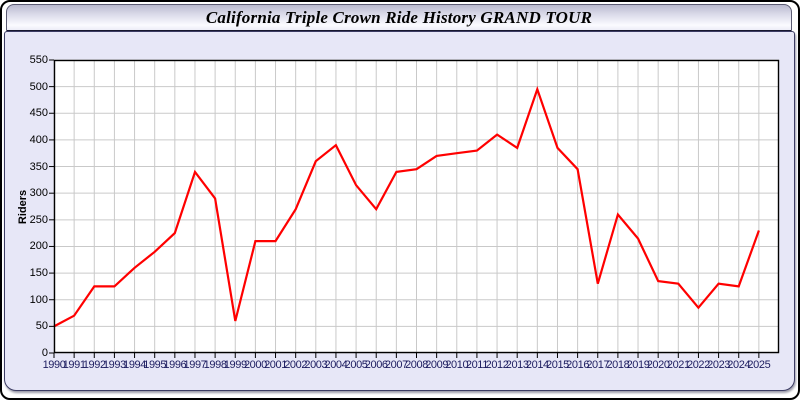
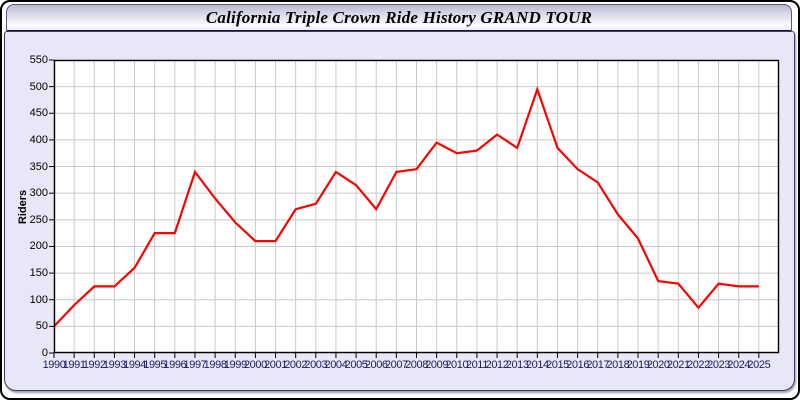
1991: 70 -> 90
1995: 190 -> 220
1999: 60 -> 240
2003: 360 -> 280
2004: 390 -> 340
2009: 370 -> 400
2017: 130 -> 320
2025: 230 -> 120
